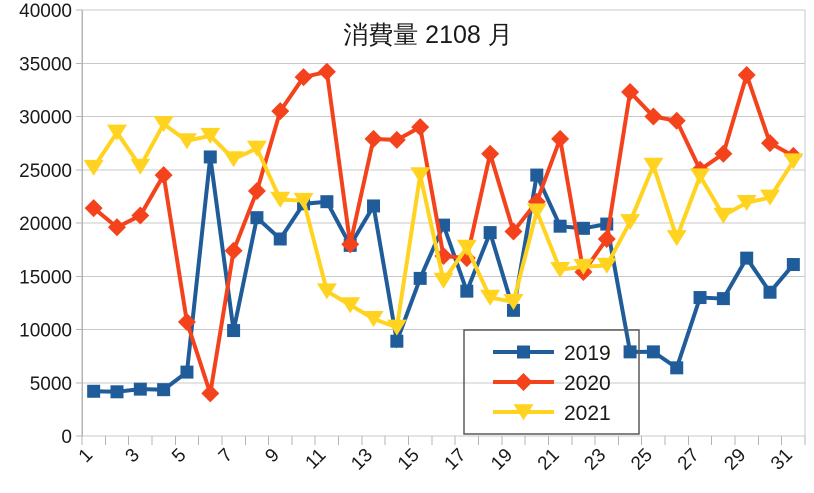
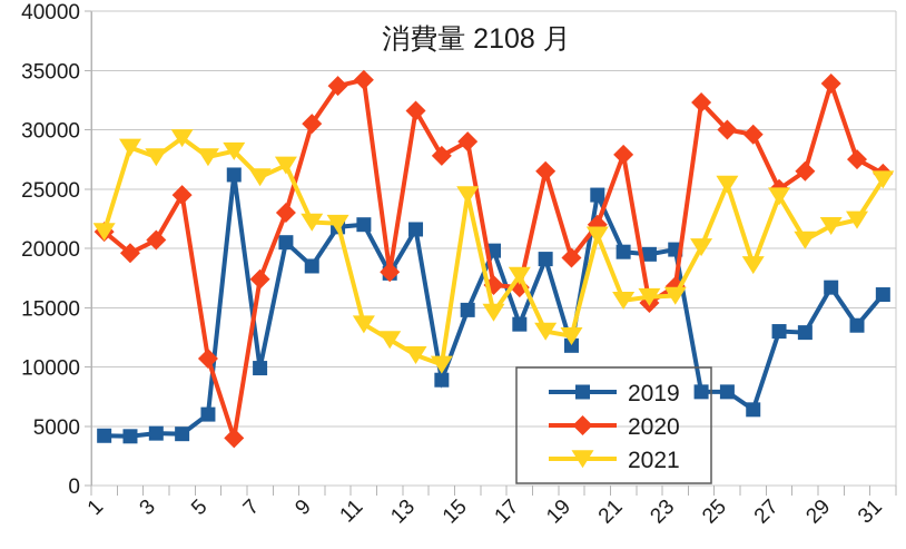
2021/1: 25200 -> 21400
2021/3: 25300 -> 27700
2020/13: 27900 -> 31600
2020/23: 18500 -> 16800
